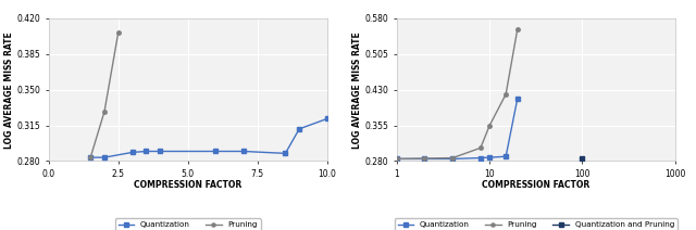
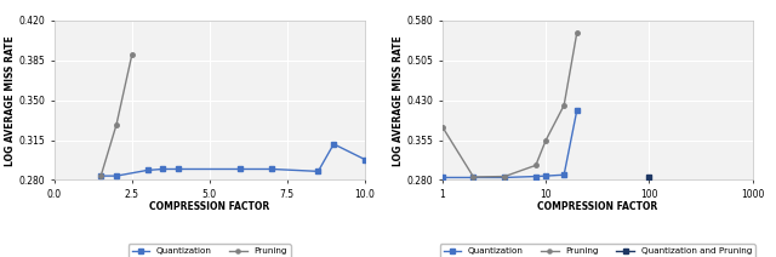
Pruning/2.5: 0.406 -> 0.390
Quantization/10.0: 0.322 -> 0.298
Pruning/1: 0.284 -> 0.380
